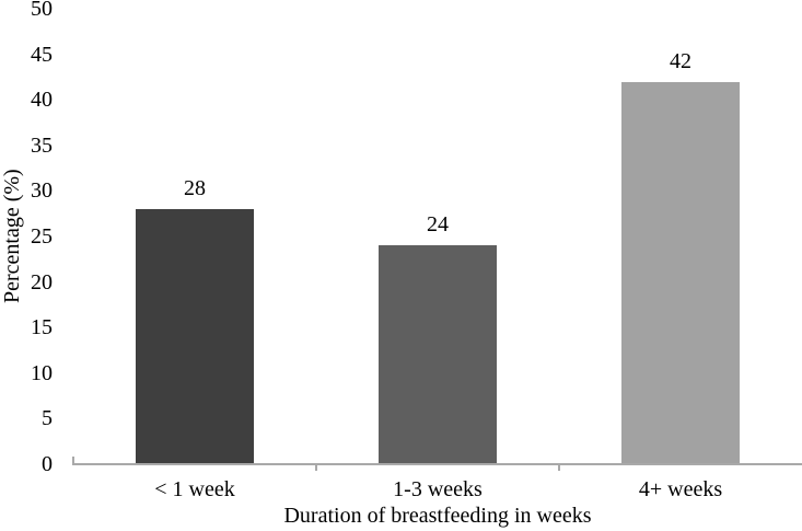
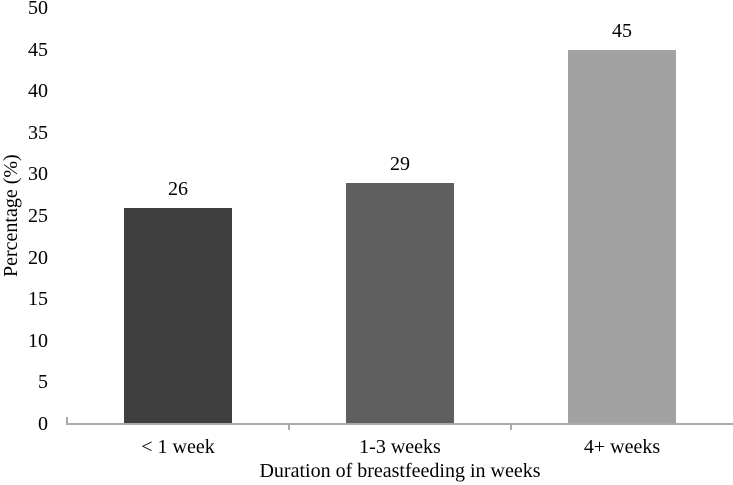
< 1 week: 28 -> 26
1-3 weeks: 24 -> 29
4+ weeks: 42 -> 45
